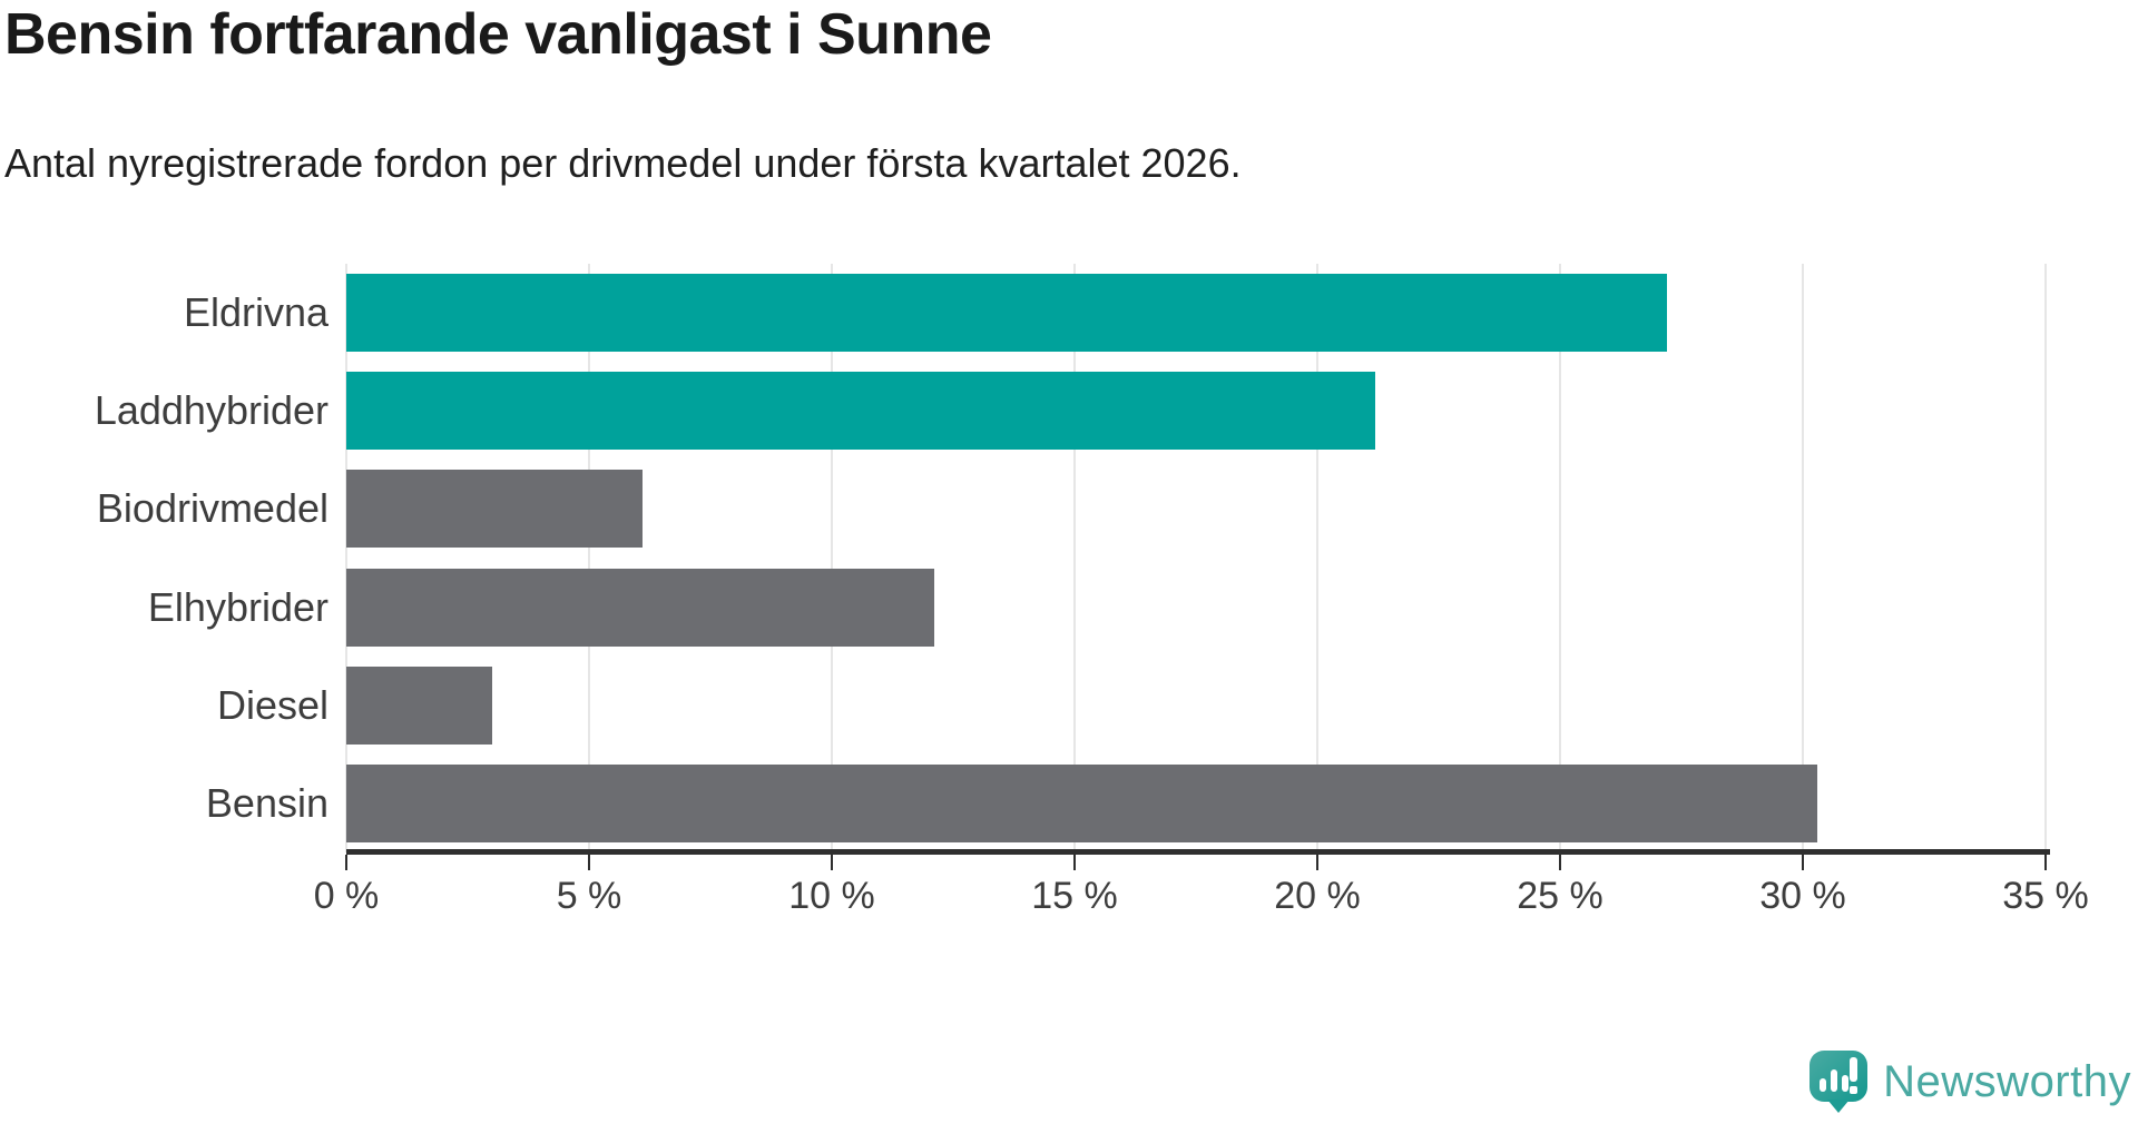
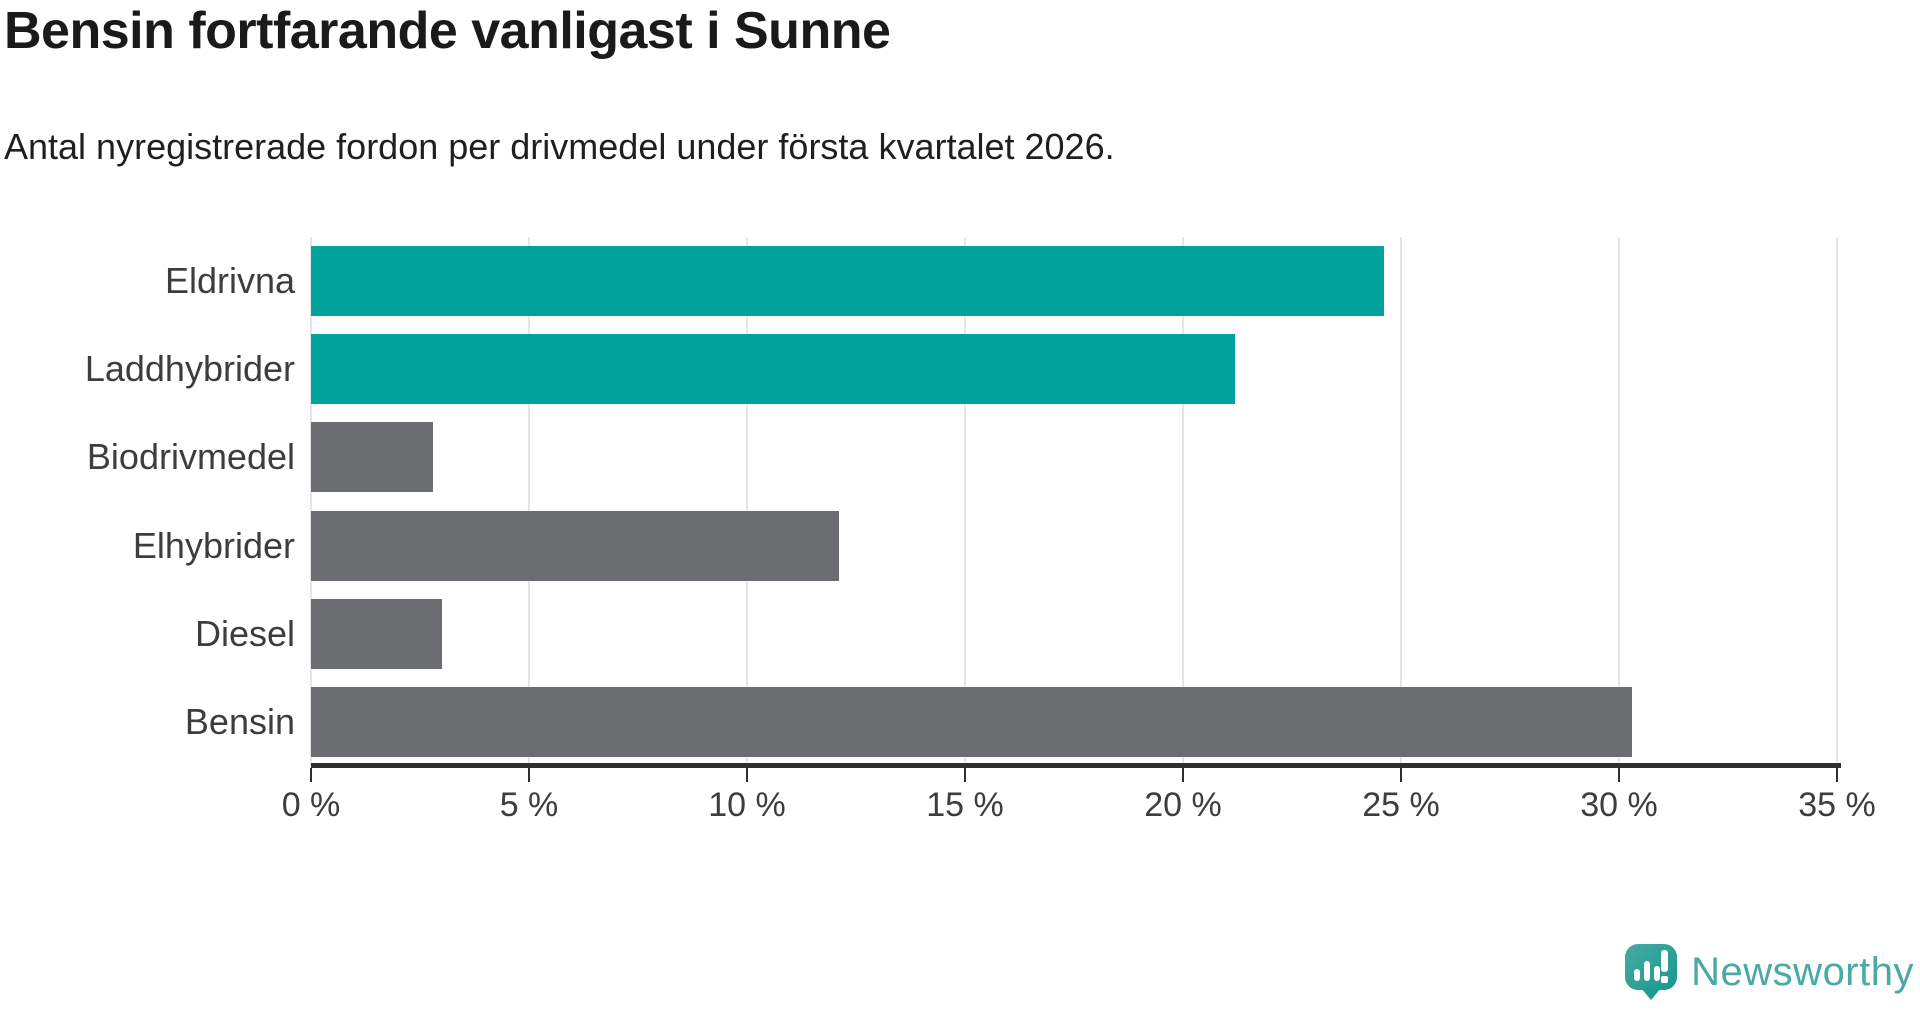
Eldrivna: 27.2% -> 24.6%
Biodrivmedel: 6.1% -> 2.8%
